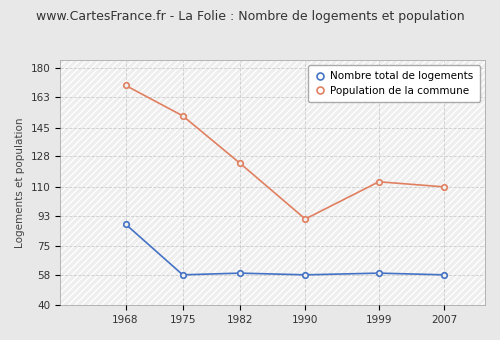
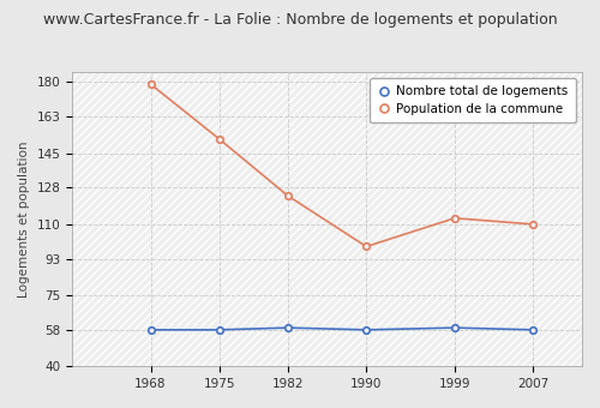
Nombre total de logements/1968: 88 -> 58
Population de la commune/1968: 170 -> 179
Population de la commune/1990: 91 -> 99
